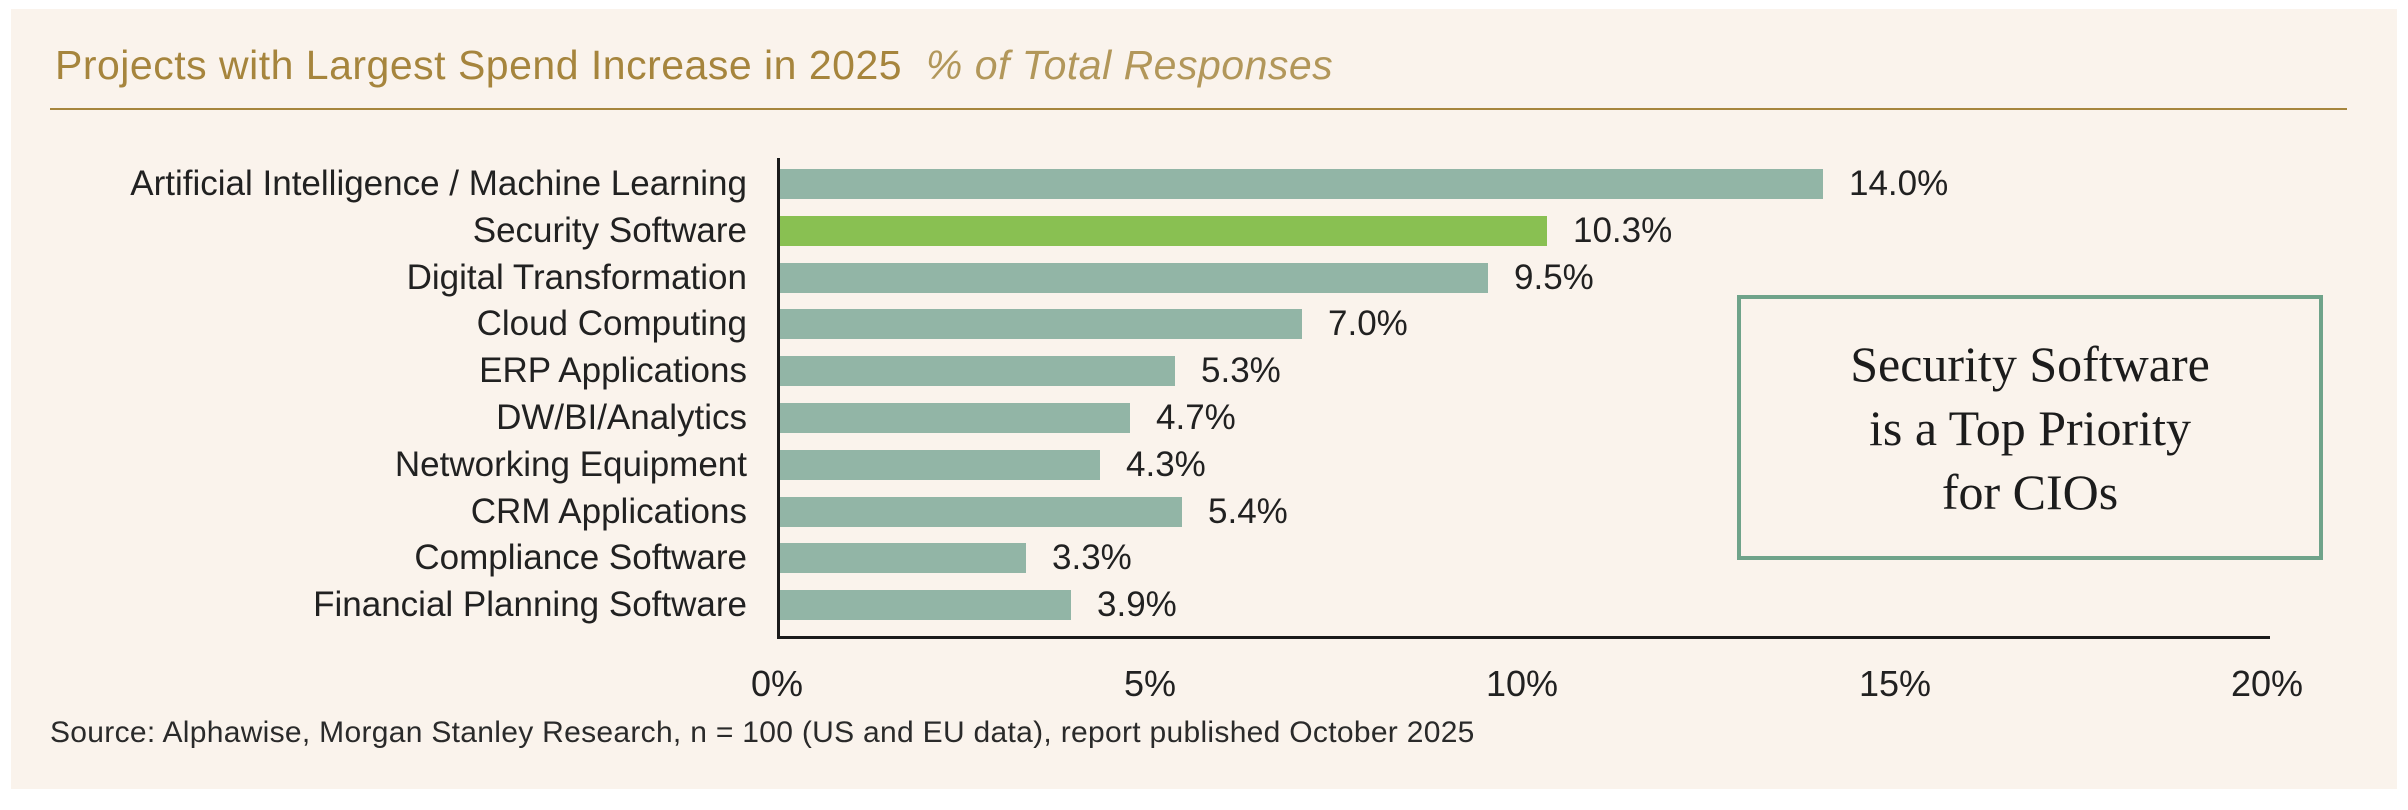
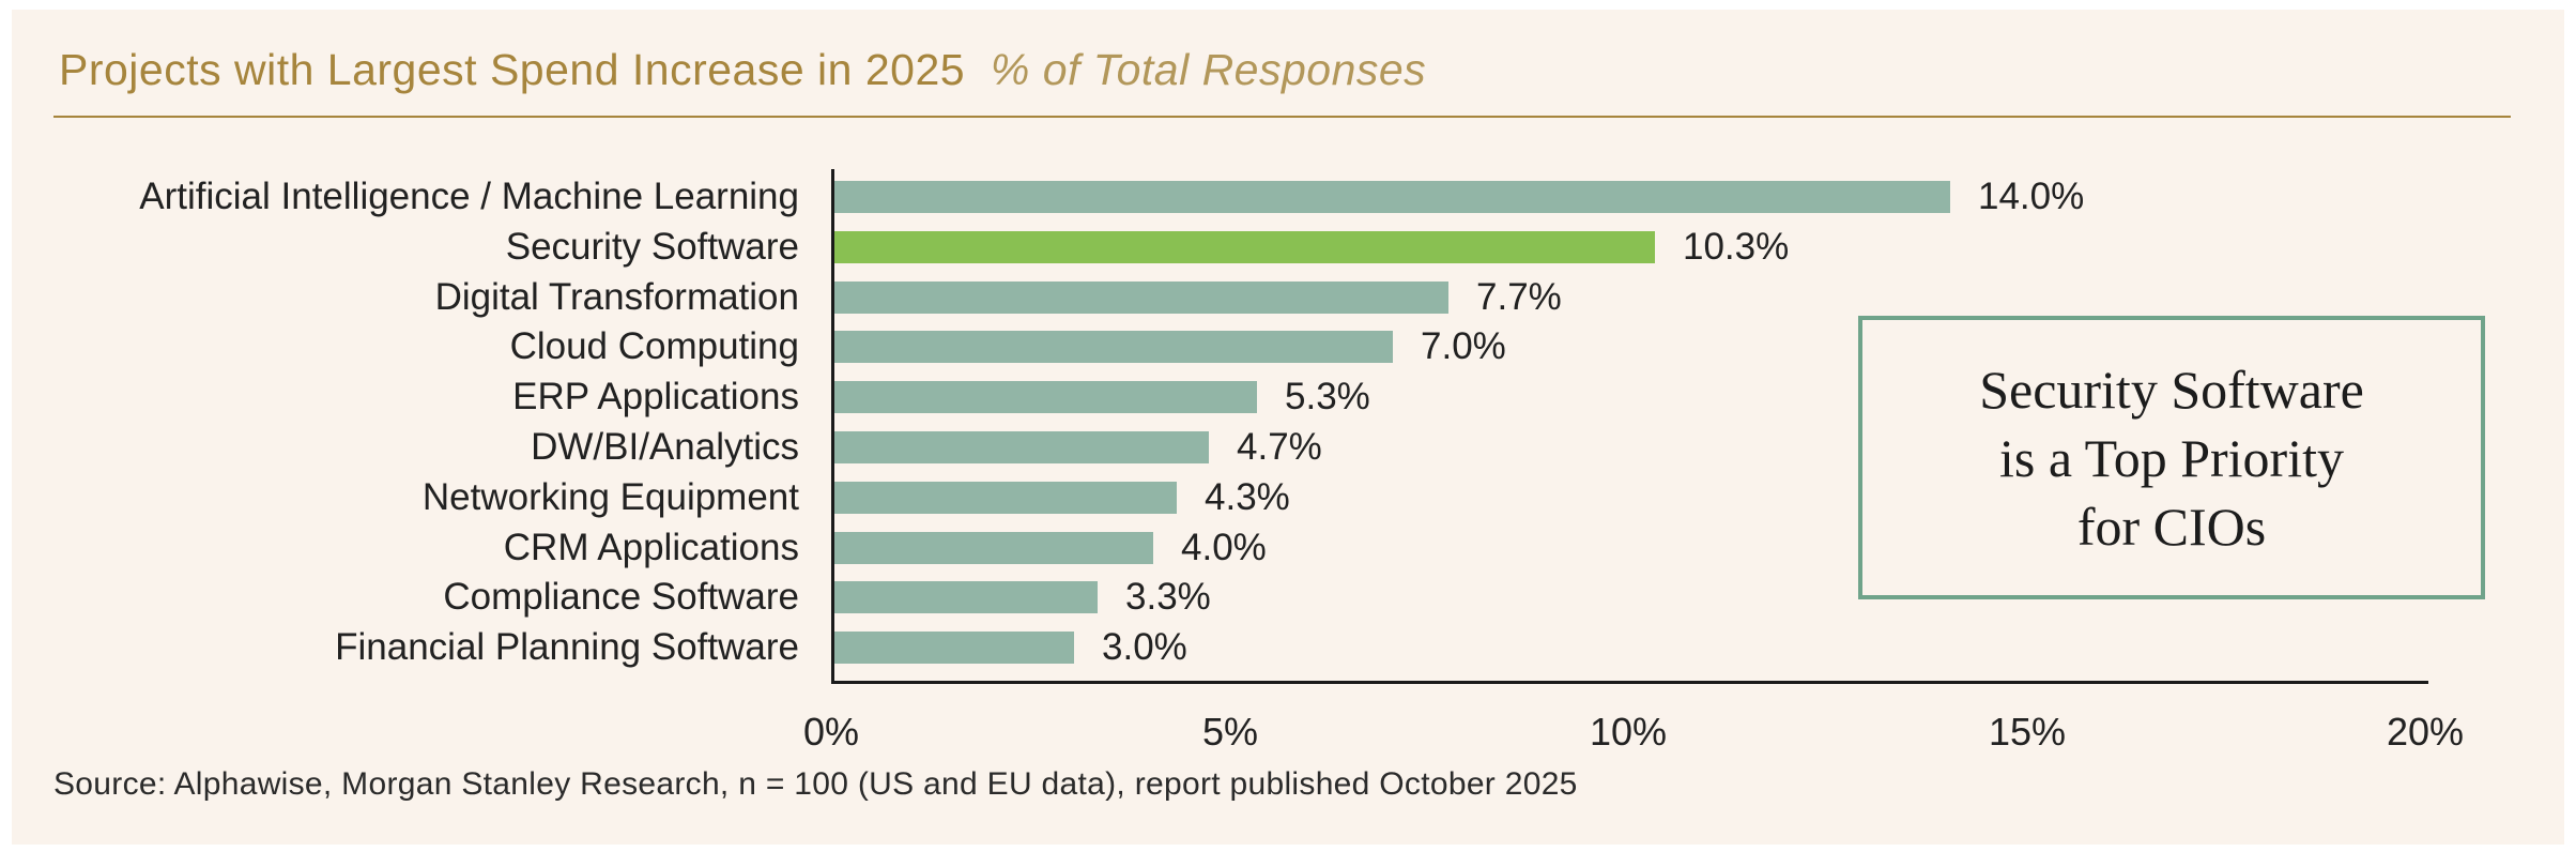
Digital Transformation: 9.5% -> 7.7%
CRM Applications: 5.4% -> 4.0%
Financial Planning Software: 3.9% -> 3.0%
